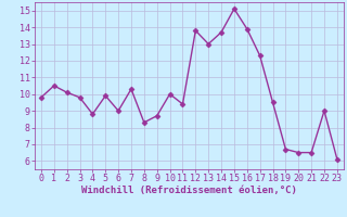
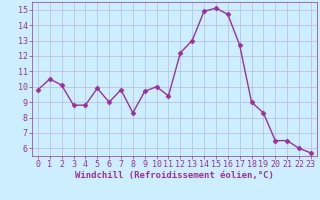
3: 9.8 -> 8.8
7: 10.3 -> 9.8
9: 8.7 -> 9.7
12: 13.8 -> 12.2
14: 13.7 -> 14.9
16: 13.9 -> 14.7
17: 12.3 -> 12.7
18: 9.5 -> 9.0
19: 6.7 -> 8.3
22: 9.0 -> 6.0
23: 6.1 -> 5.7
